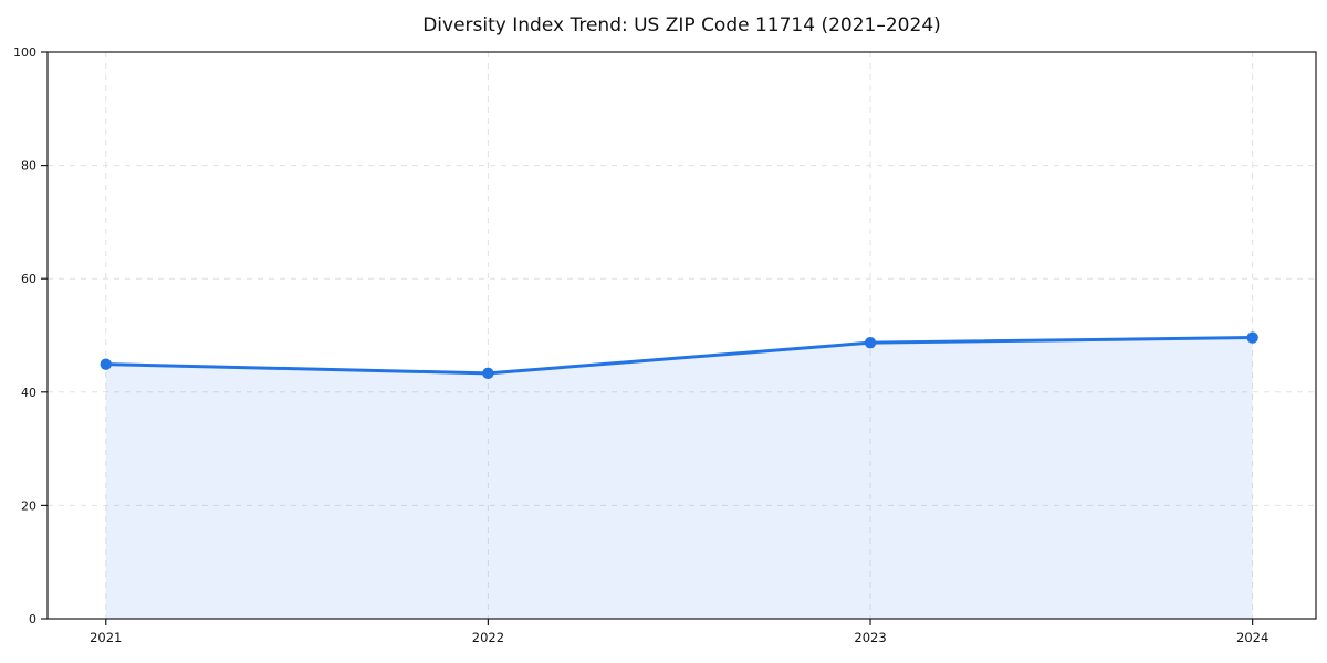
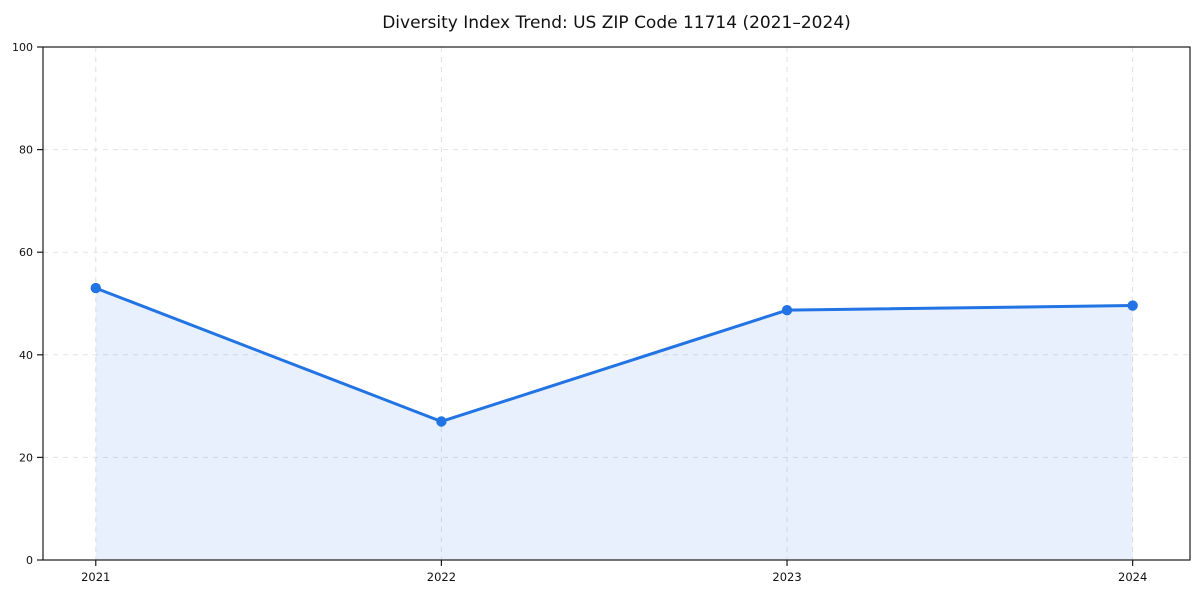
2021: 45 -> 53
2022: 43 -> 27
